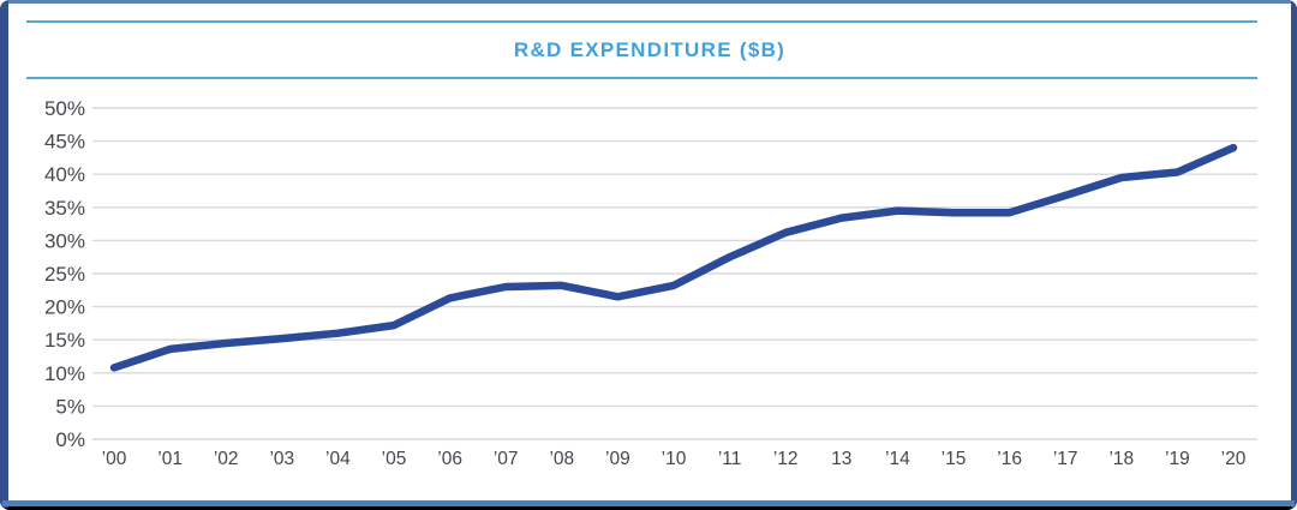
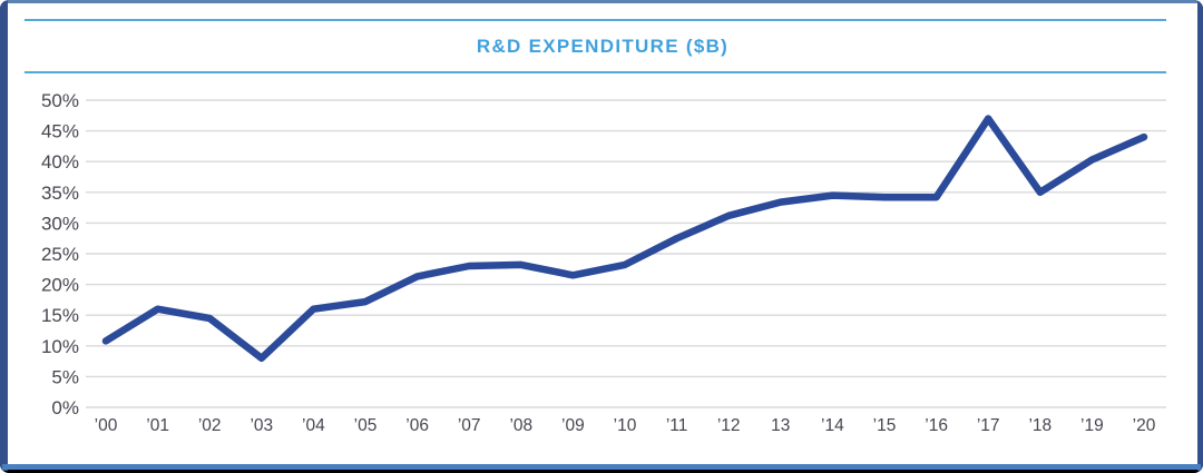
’01: 14% -> 16%
’03: 15% -> 8%
’17: 37% -> 47%
’18: 40% -> 35%
